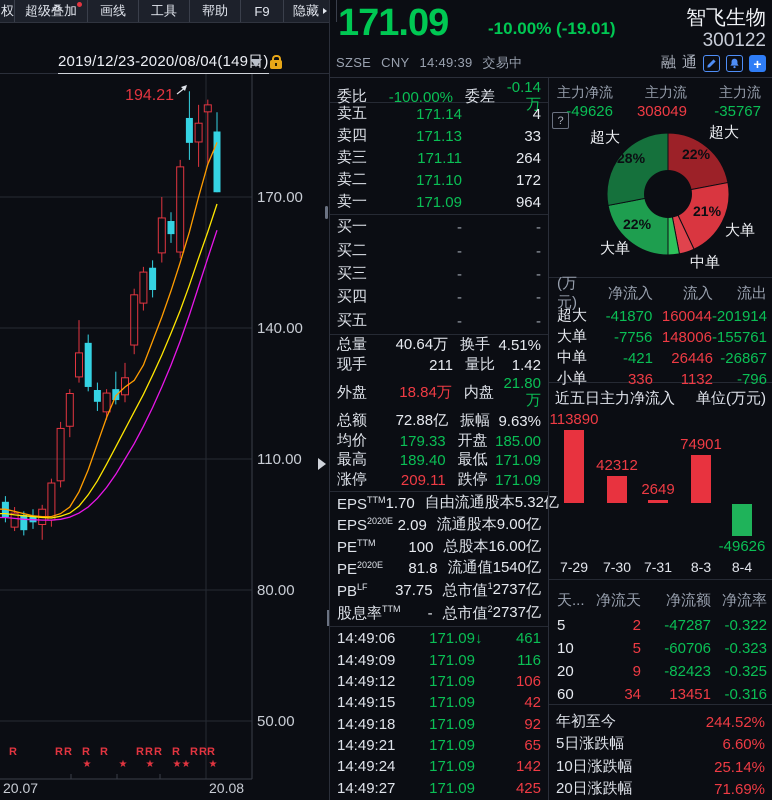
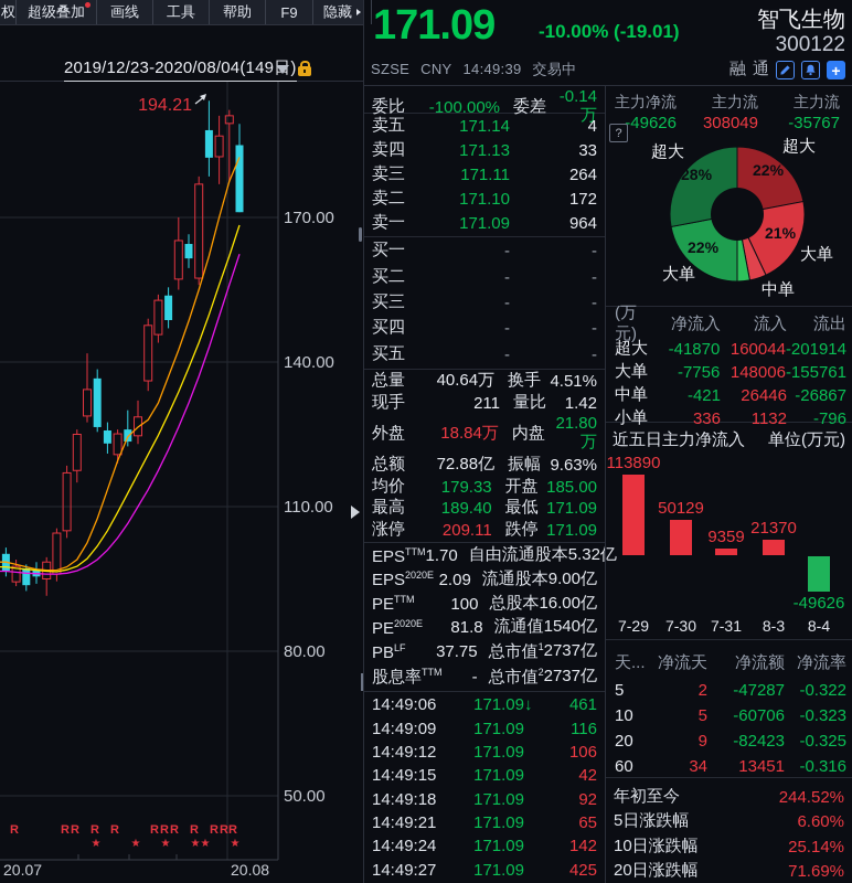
近五日主力净流入/7-30: 42312 -> 50129
近五日主力净流入/7-31: 2649 -> 9359
近五日主力净流入/8-3: 74901 -> 21370
